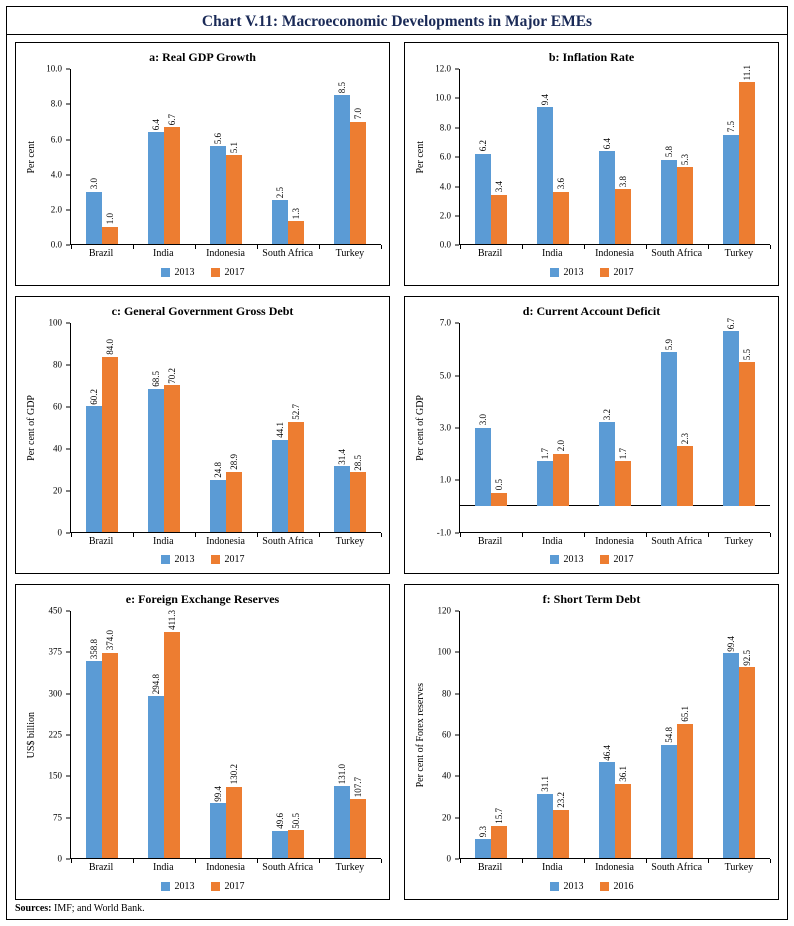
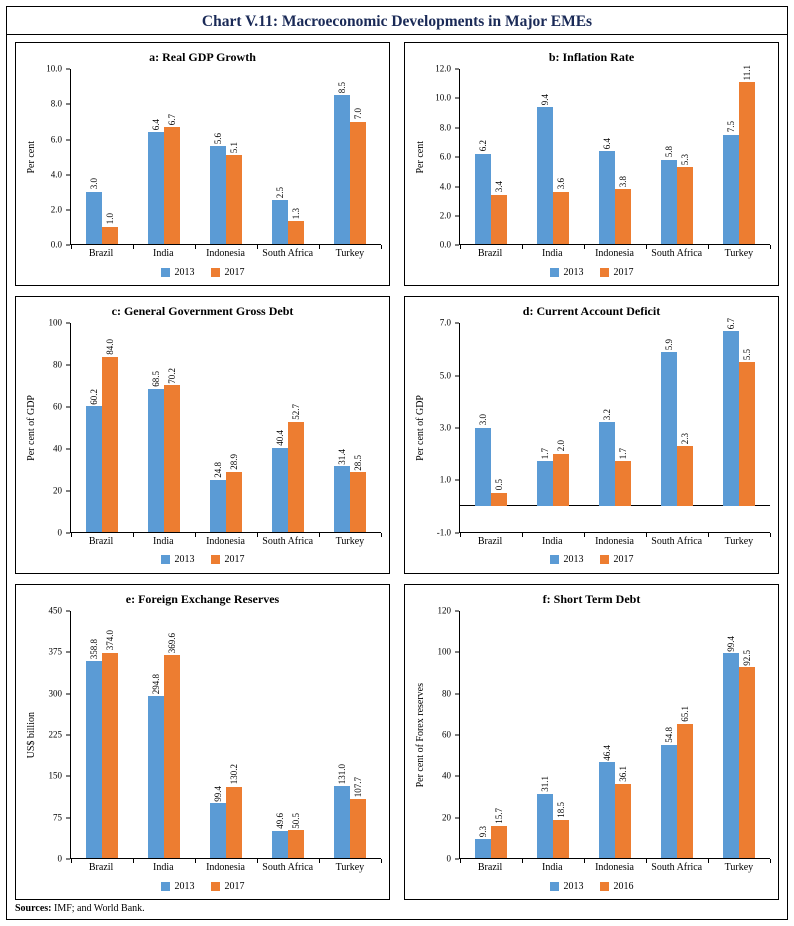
c: General Government Gross Debt/2013/South Africa: 44.1 -> 40.4
e: Foreign Exchange Reserves/2017/India: 411.3 -> 369.6
f: Short Term Debt/2016/India: 23.2 -> 18.5
